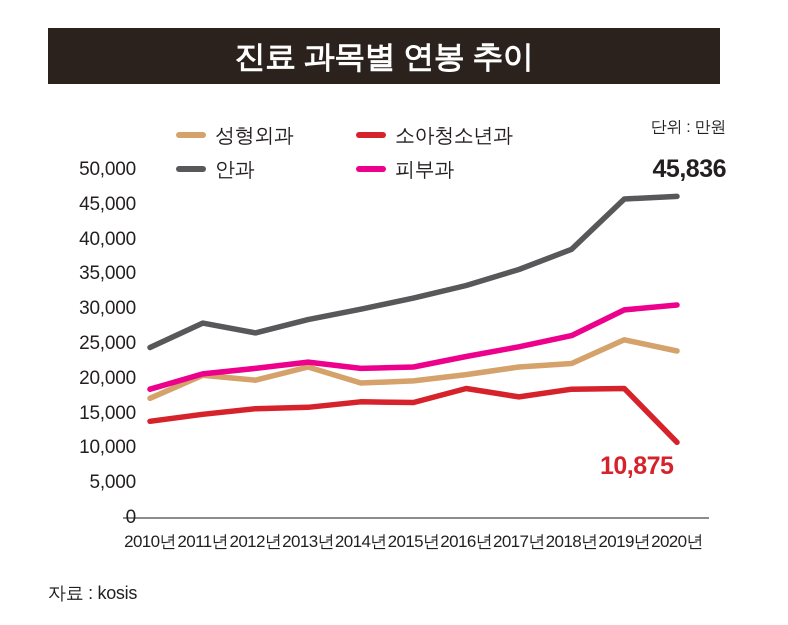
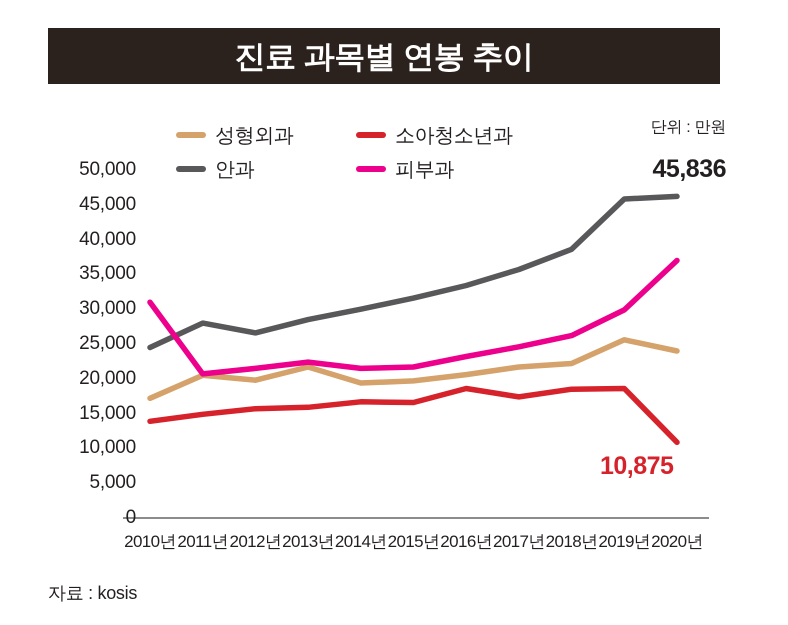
피부과/2010년: 18000 -> 31000
피부과/2020년: 31000 -> 37000
